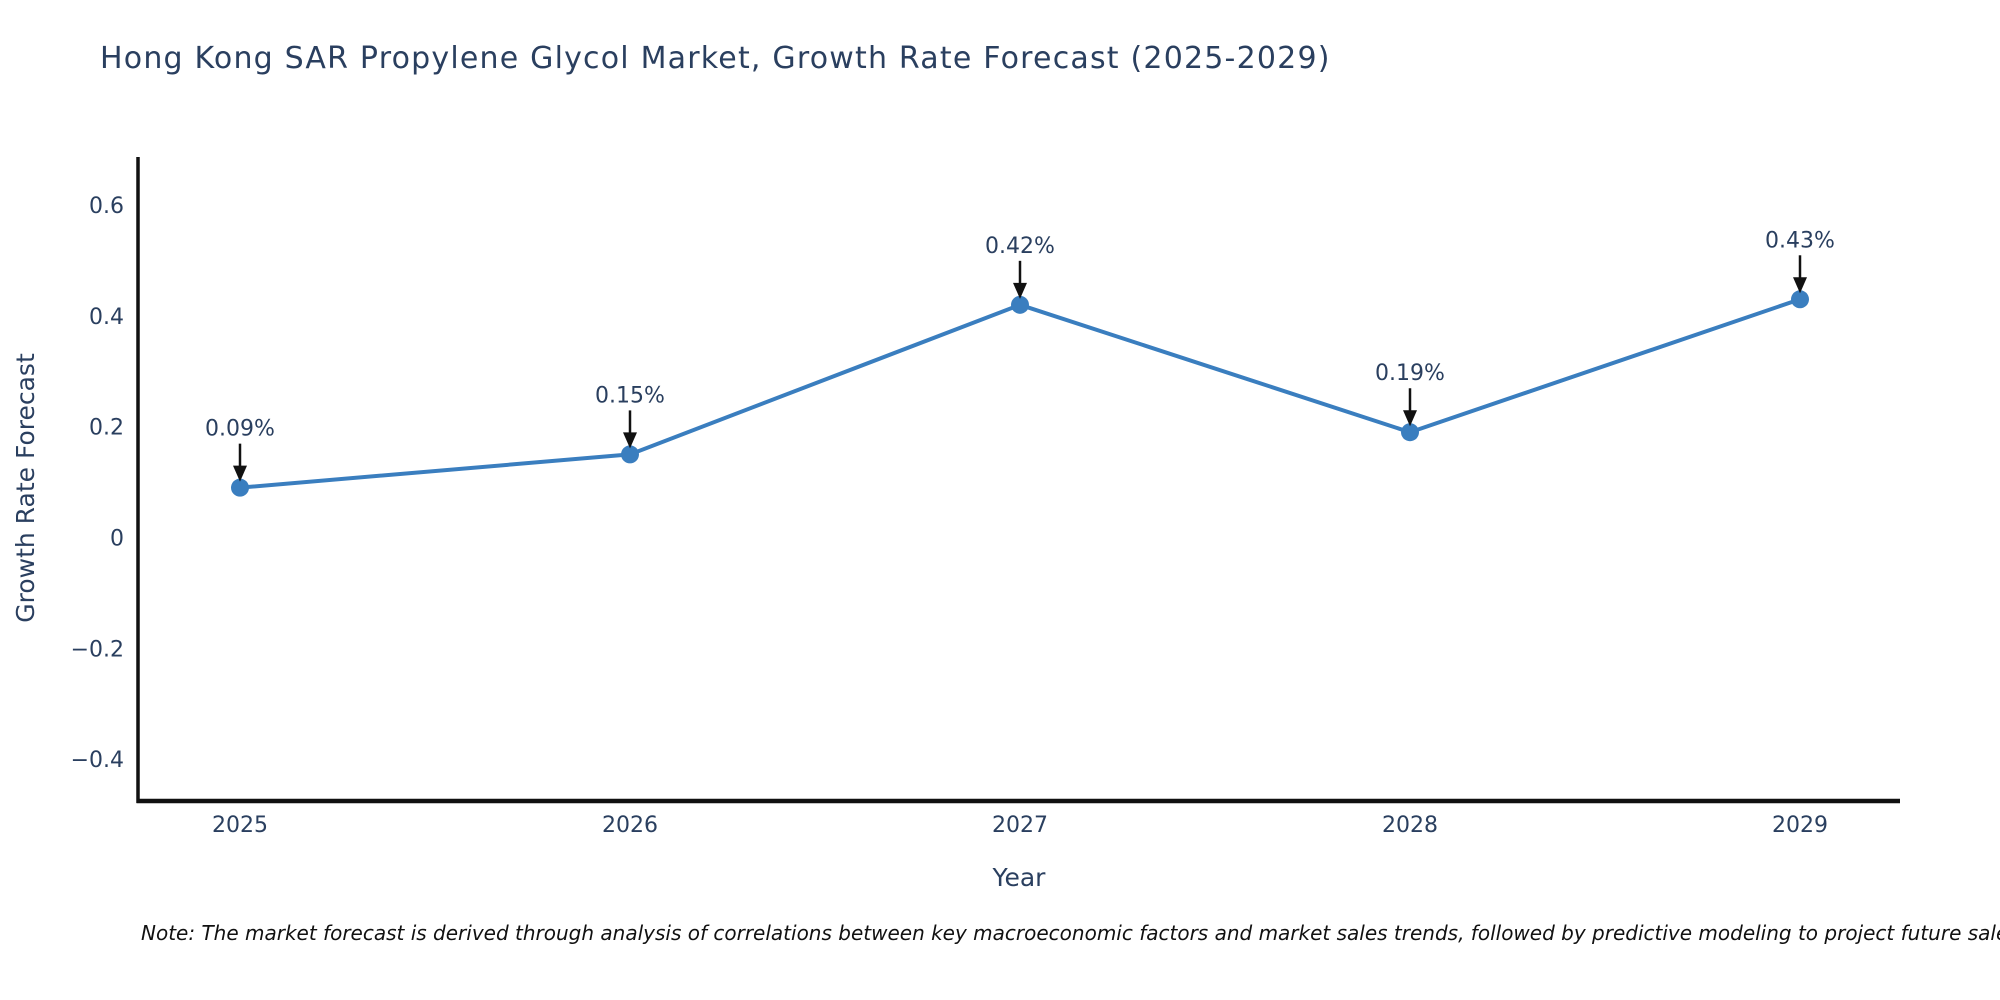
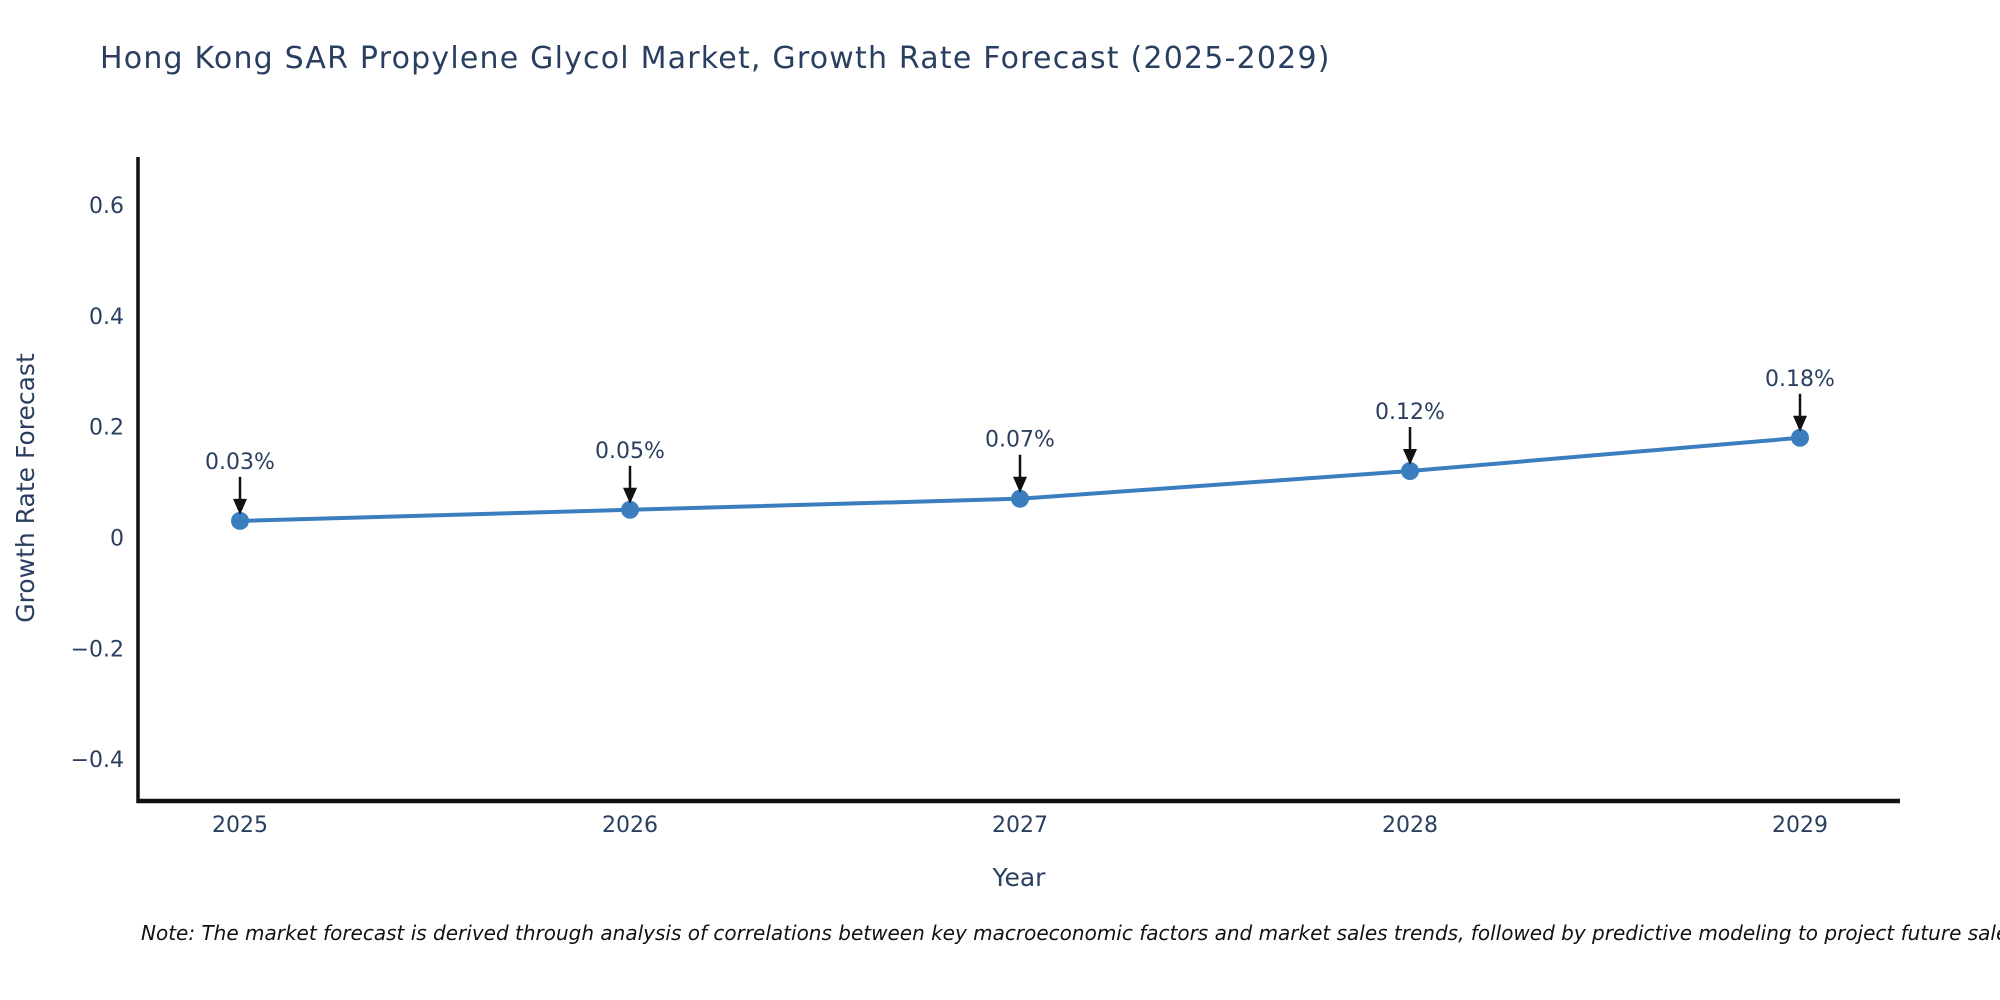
2025: 0.09% -> 0.03%
2026: 0.15% -> 0.05%
2027: 0.42% -> 0.07%
2028: 0.19% -> 0.12%
2029: 0.43% -> 0.18%
